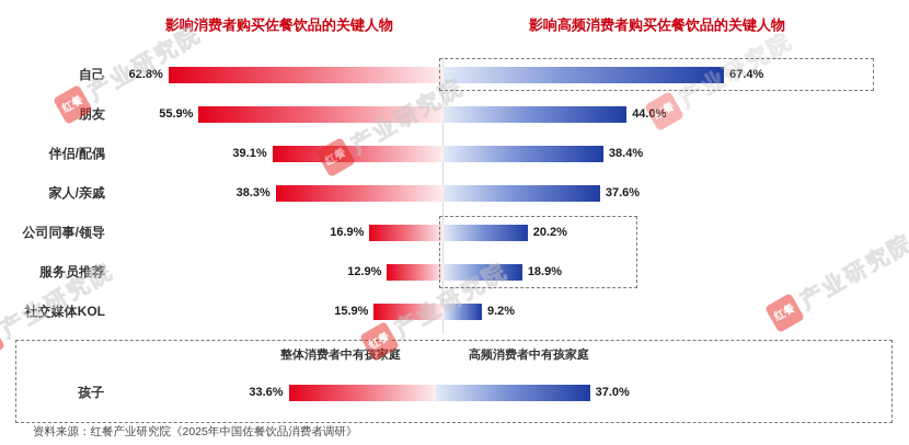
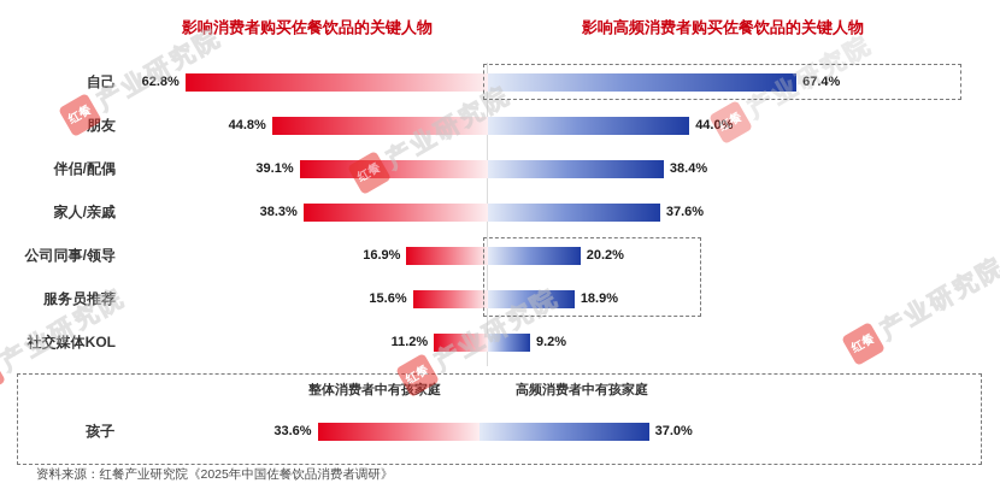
影响消费者购买佐餐饮品的关键人物/朋友: 55.9% -> 44.8%
影响消费者购买佐餐饮品的关键人物/服务员推荐: 12.9% -> 15.6%
影响消费者购买佐餐饮品的关键人物/社交媒体KOL: 15.9% -> 11.2%
